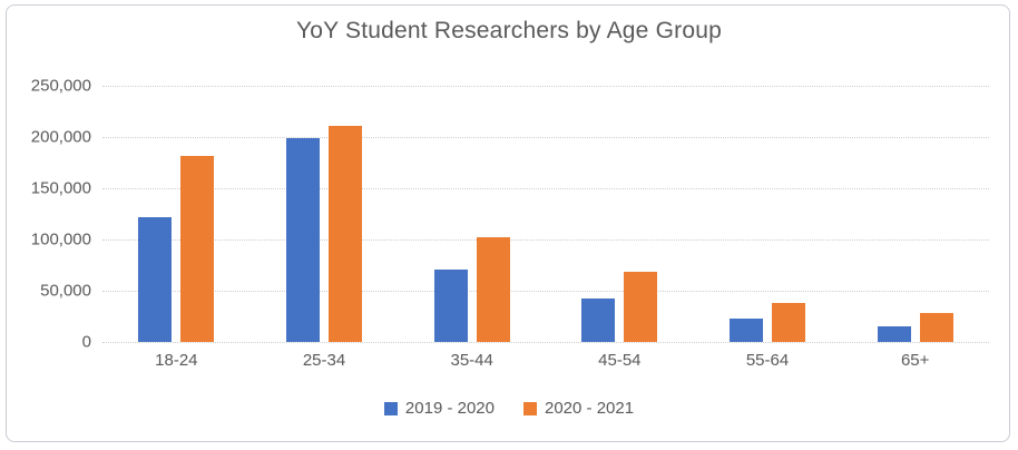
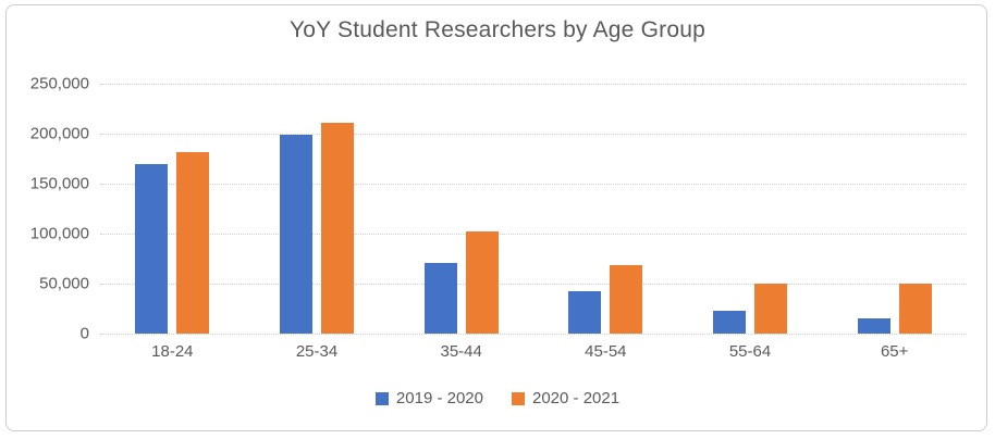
2019 - 2020/18-24: 120000 -> 170000
2020 - 2021/55-64: 40000 -> 50000
2020 - 2021/65+: 30000 -> 50000
